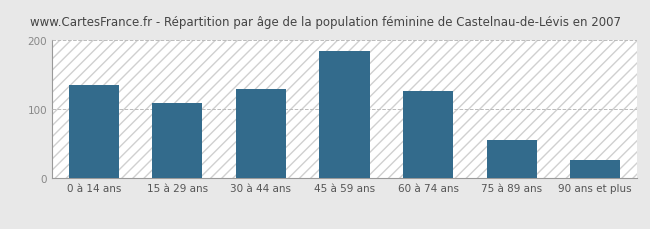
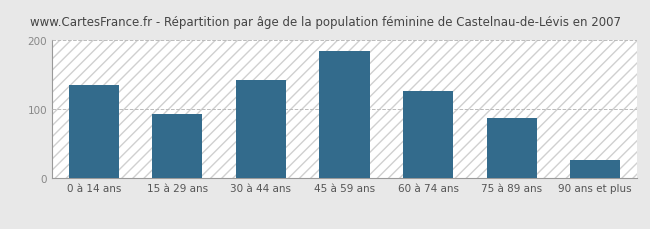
15 à 29 ans: 110 -> 93
30 à 44 ans: 130 -> 142
75 à 89 ans: 56 -> 88
